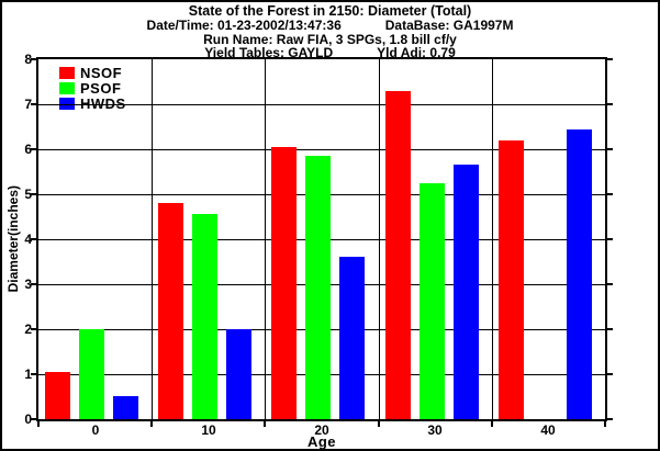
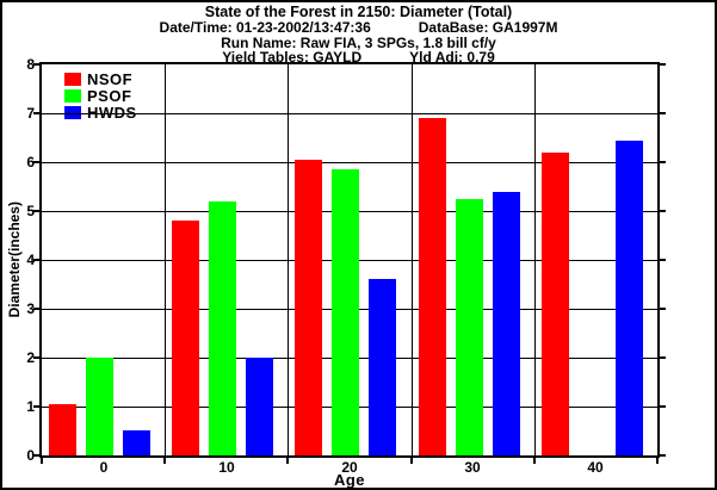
PSOF/10: 4.5 -> 5.2
NSOF/30: 7.3 -> 6.9
HWDS/30: 5.7 -> 5.4
